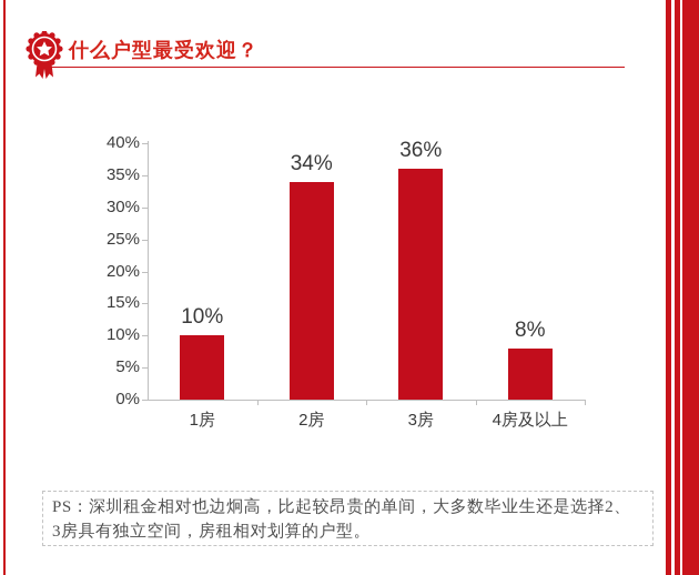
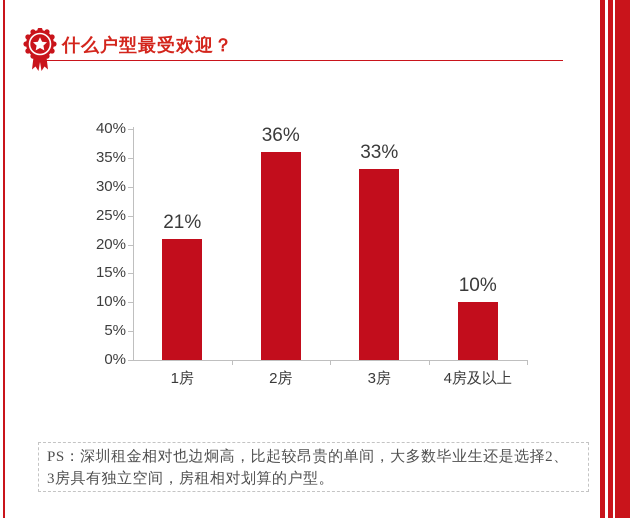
1房: 10% -> 21%
2房: 34% -> 36%
3房: 36% -> 33%
4房及以上: 8% -> 10%
